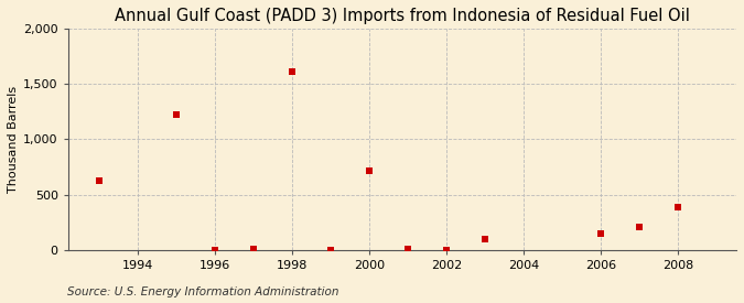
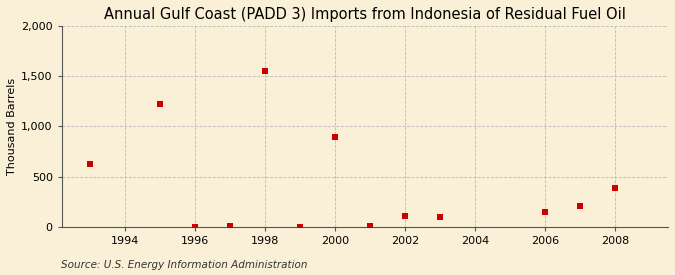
1998: 1,610 -> 1,550
2000: 720 -> 900
2002: 0 -> 110
